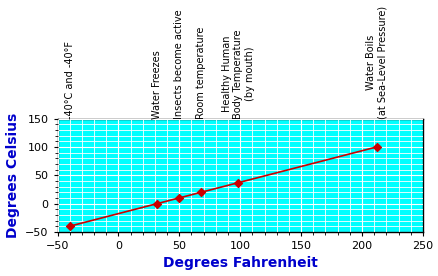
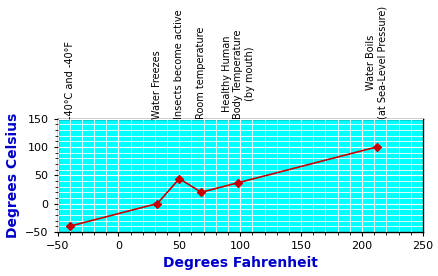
50: 10 -> 44
